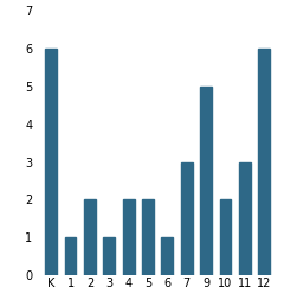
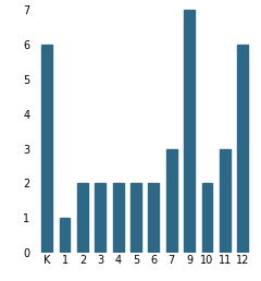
3: 1 -> 2
6: 1 -> 2
9: 5 -> 7
